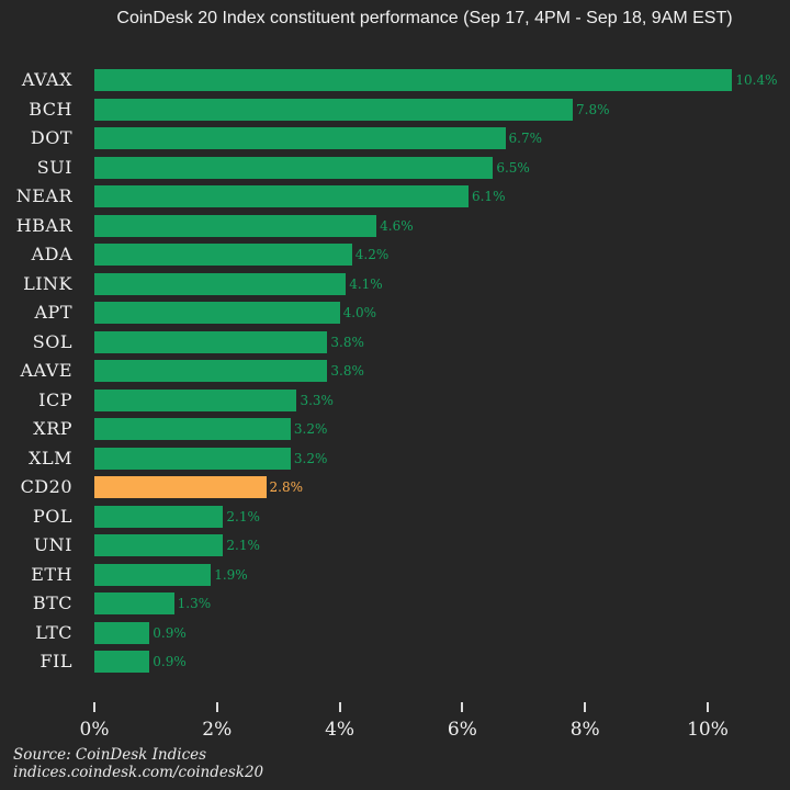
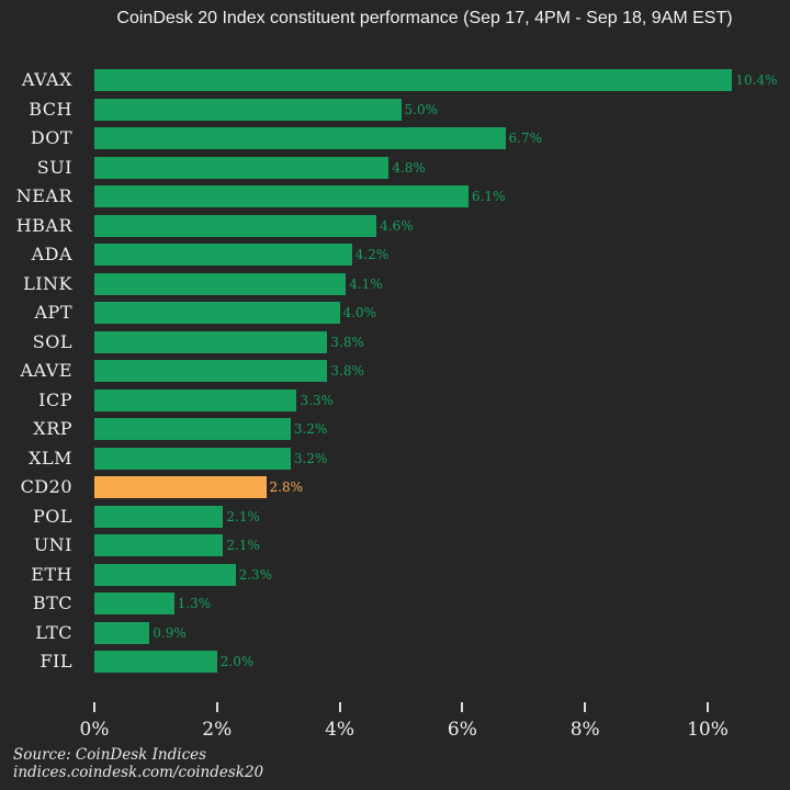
BCH: 7.8% -> 5.0%
SUI: 6.5% -> 4.8%
ETH: 1.9% -> 2.3%
FIL: 0.9% -> 2.0%
